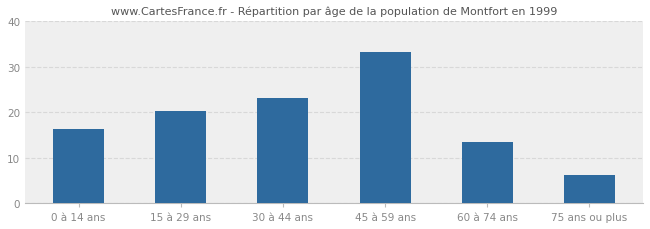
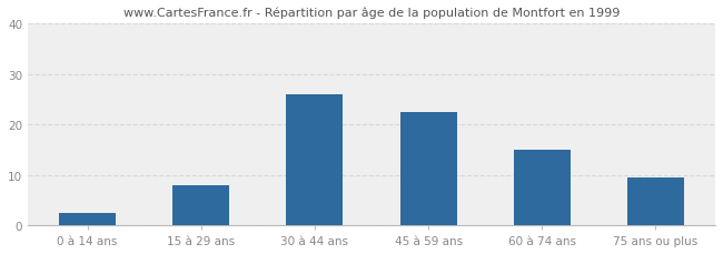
0 à 14 ans: 16.2 -> 2.5
15 à 29 ans: 20.2 -> 8.0
30 à 44 ans: 23.2 -> 26.0
45 à 59 ans: 33.3 -> 22.5
60 à 74 ans: 13.5 -> 15.0
75 ans ou plus: 6.2 -> 9.5
